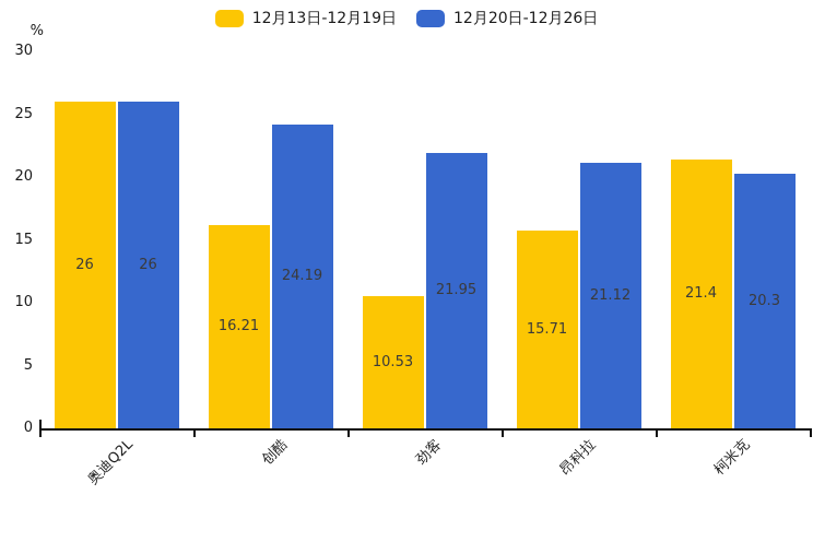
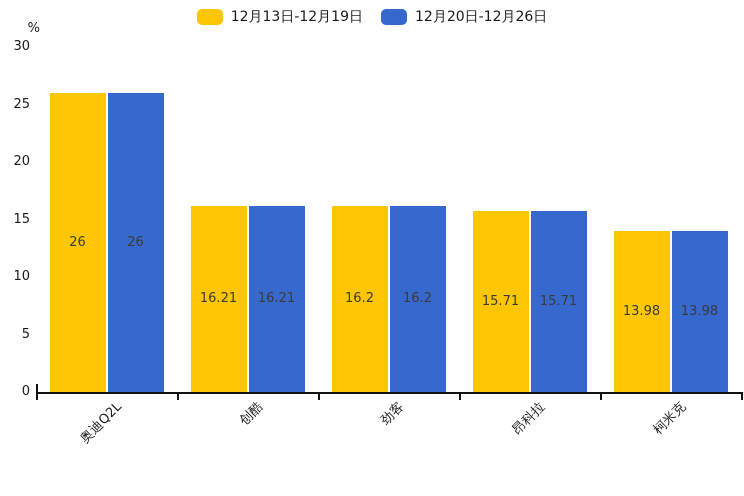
12月20日-12月26日/创酷: 24.19 -> 16.21
12月13日-12月19日/劲客: 10.53 -> 16.2
12月20日-12月26日/劲客: 21.95 -> 16.2
12月20日-12月26日/昂科拉: 21.12 -> 15.71
12月13日-12月19日/柯米克: 21.4 -> 13.98
12月20日-12月26日/柯米克: 20.3 -> 13.98
